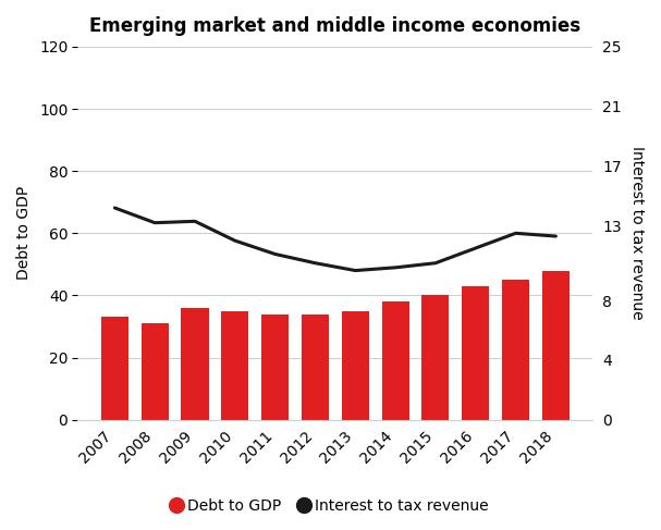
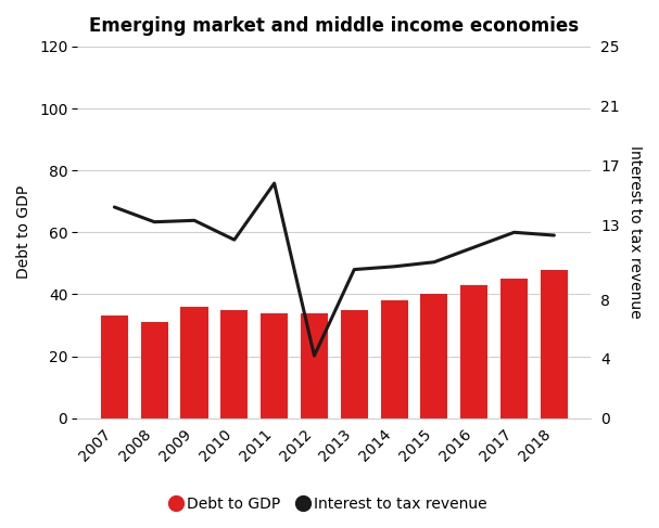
Interest to tax revenue/2011: 11.1 -> 15.8
Interest to tax revenue/2012: 10.5 -> 4.2
